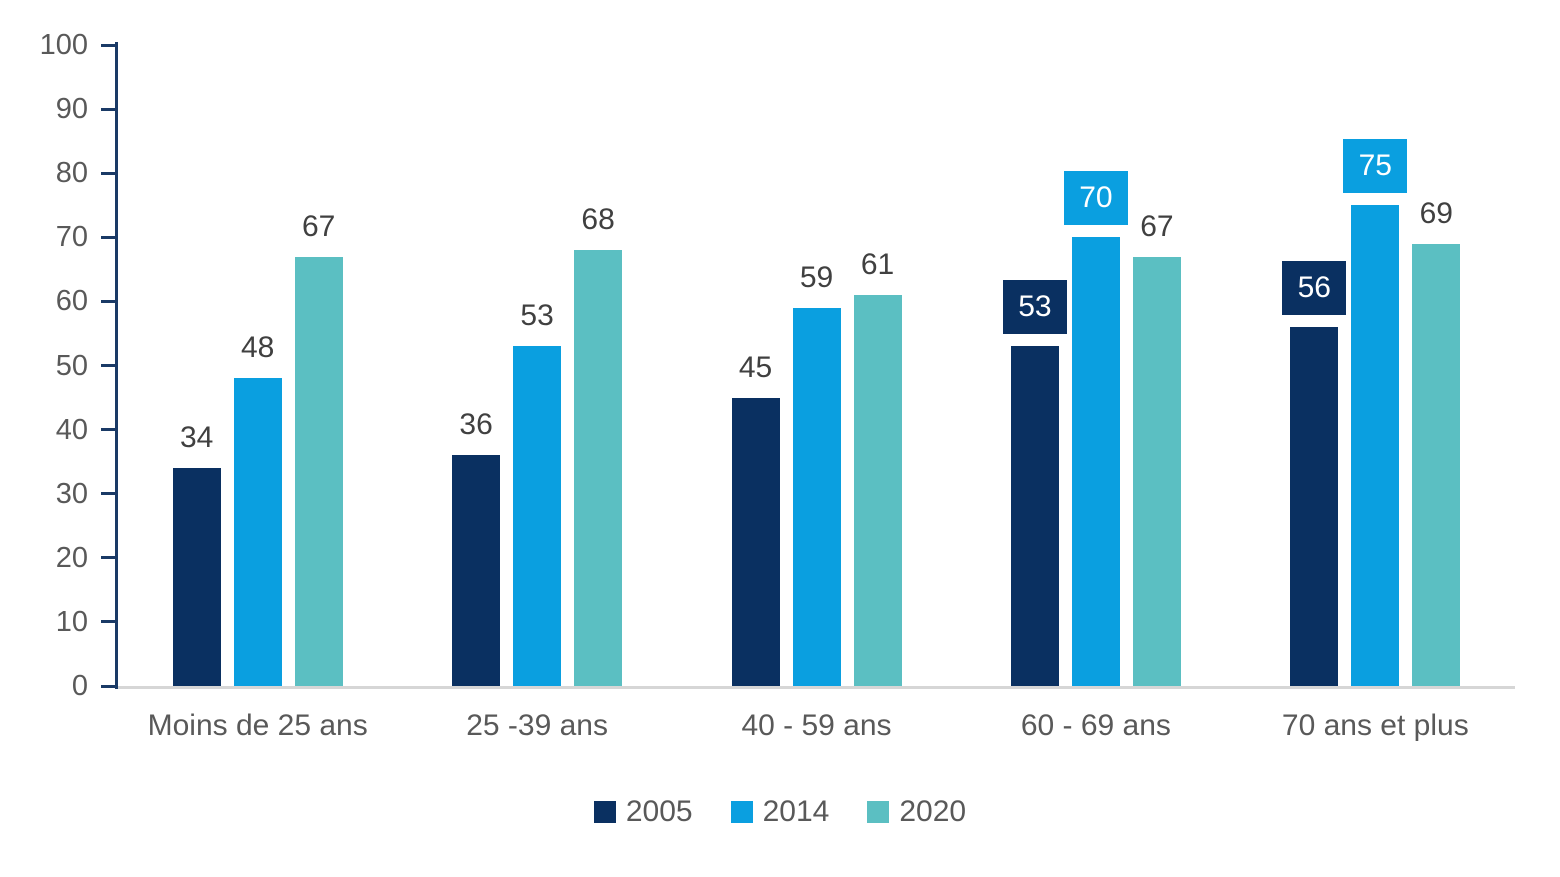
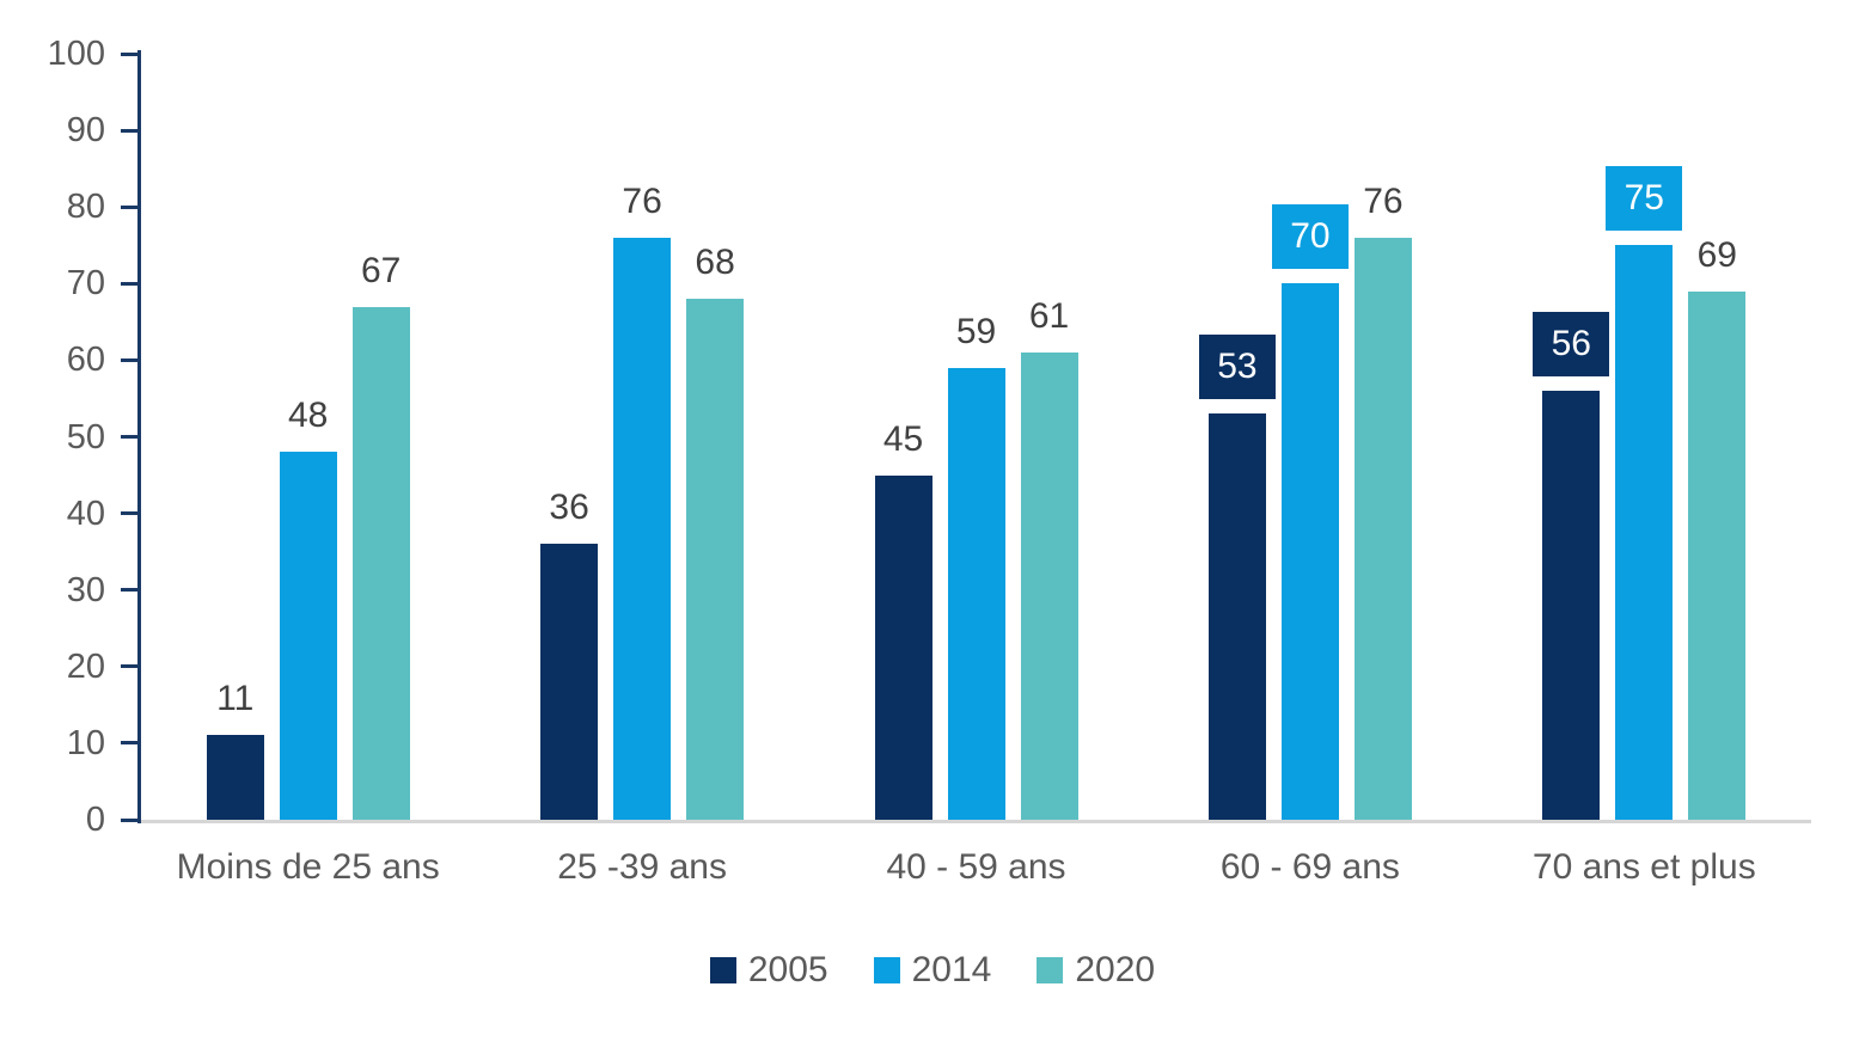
2005/Moins de 25 ans: 34 -> 11
2014/25 -39 ans: 53 -> 76
2020/60 - 69 ans: 67 -> 76
